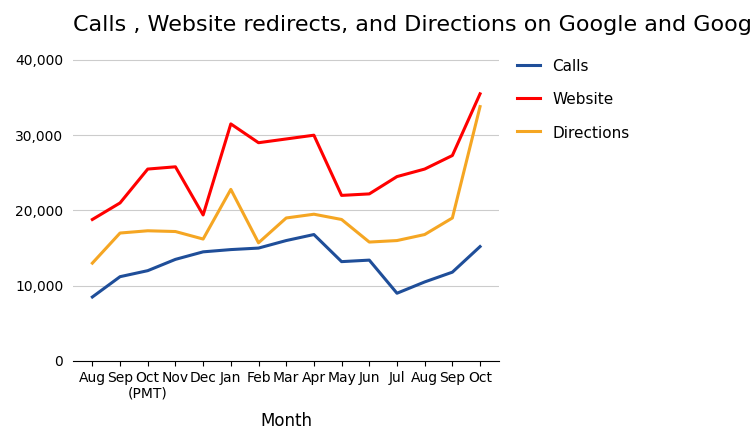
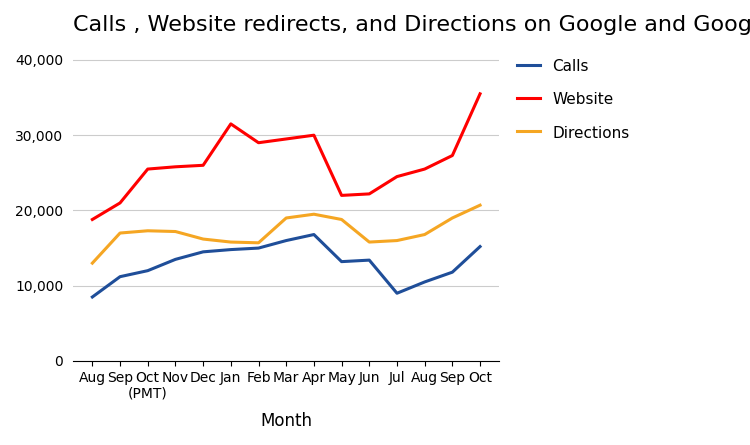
Website/Dec: 19,400 -> 26,000
Directions/Jan: 22,800 -> 15,800
Directions/Oct: 33,800 -> 20,700
